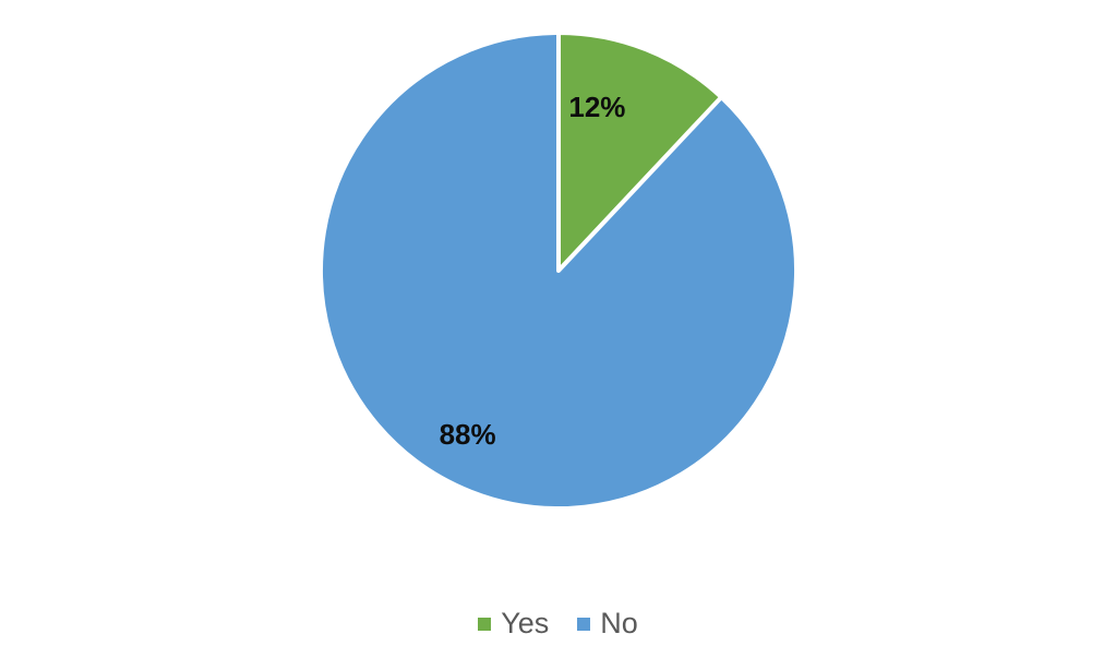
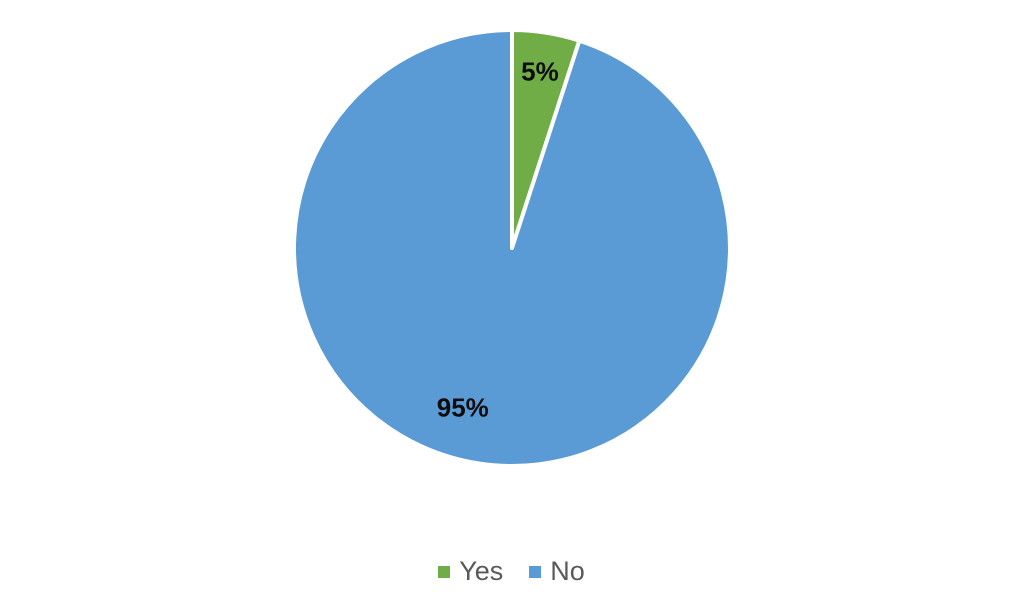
Yes: 12% -> 5%
No: 88% -> 95%
